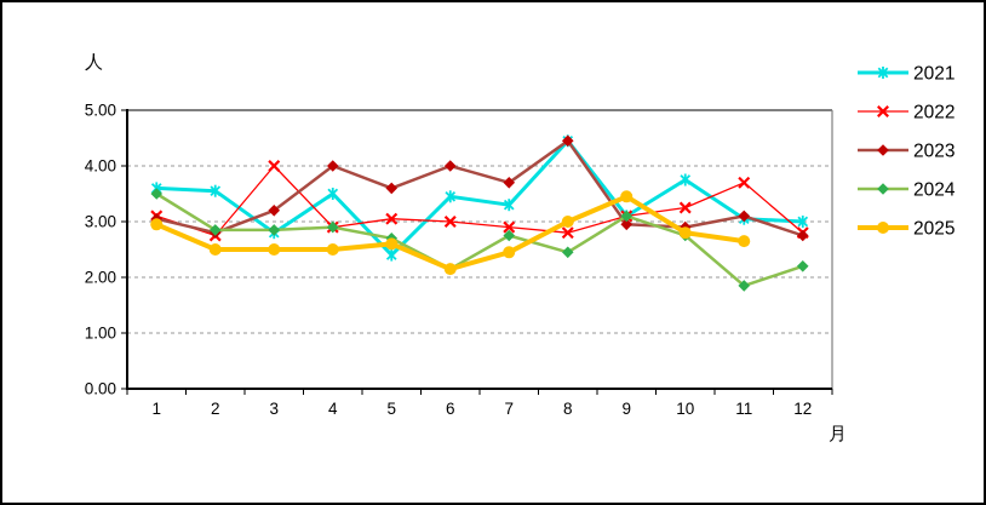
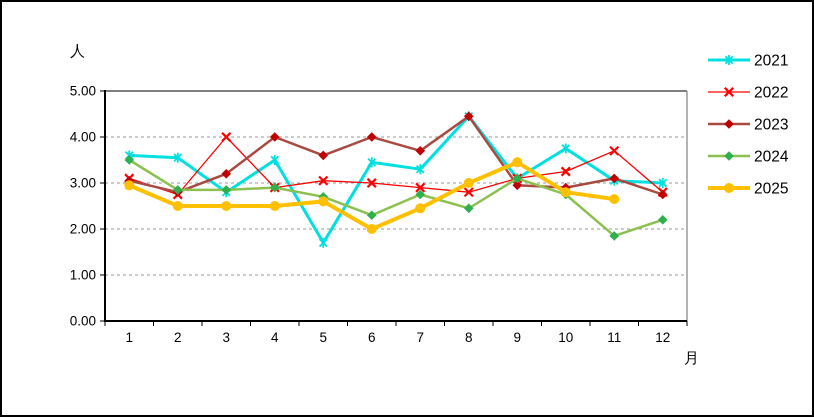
2021/5: 2.4 -> 1.7
2024/6: 2.1 -> 2.3
2025/6: 2.1 -> 2.0
